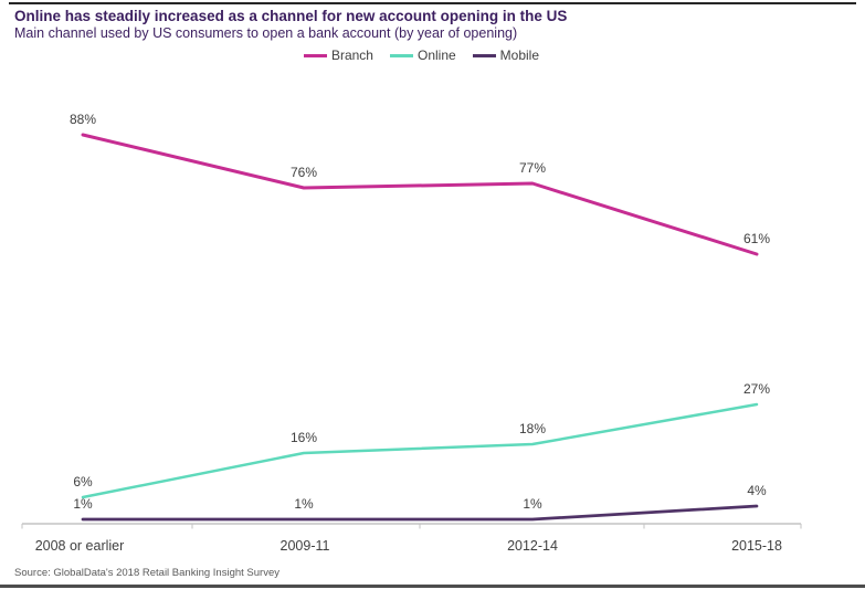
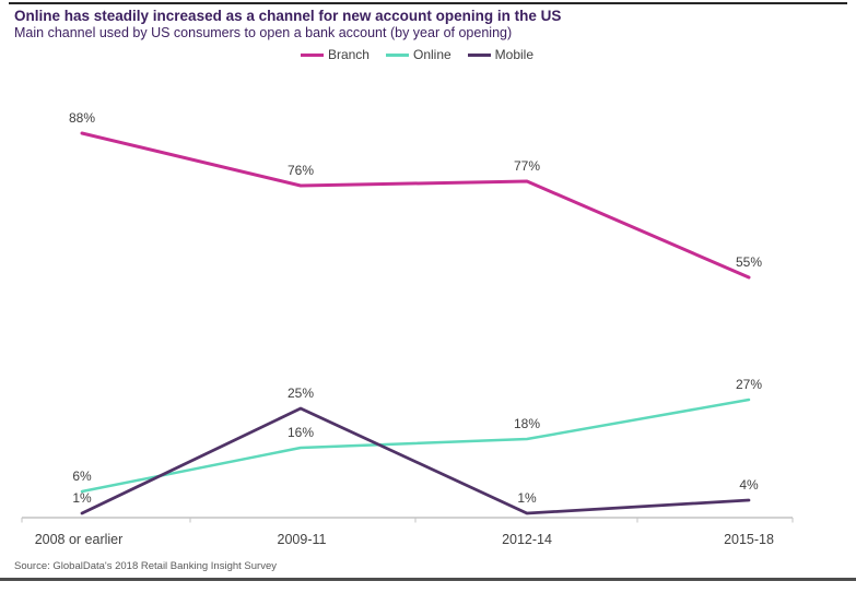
Mobile/2009-11: 1% -> 25%
Branch/2015-18: 61% -> 55%
